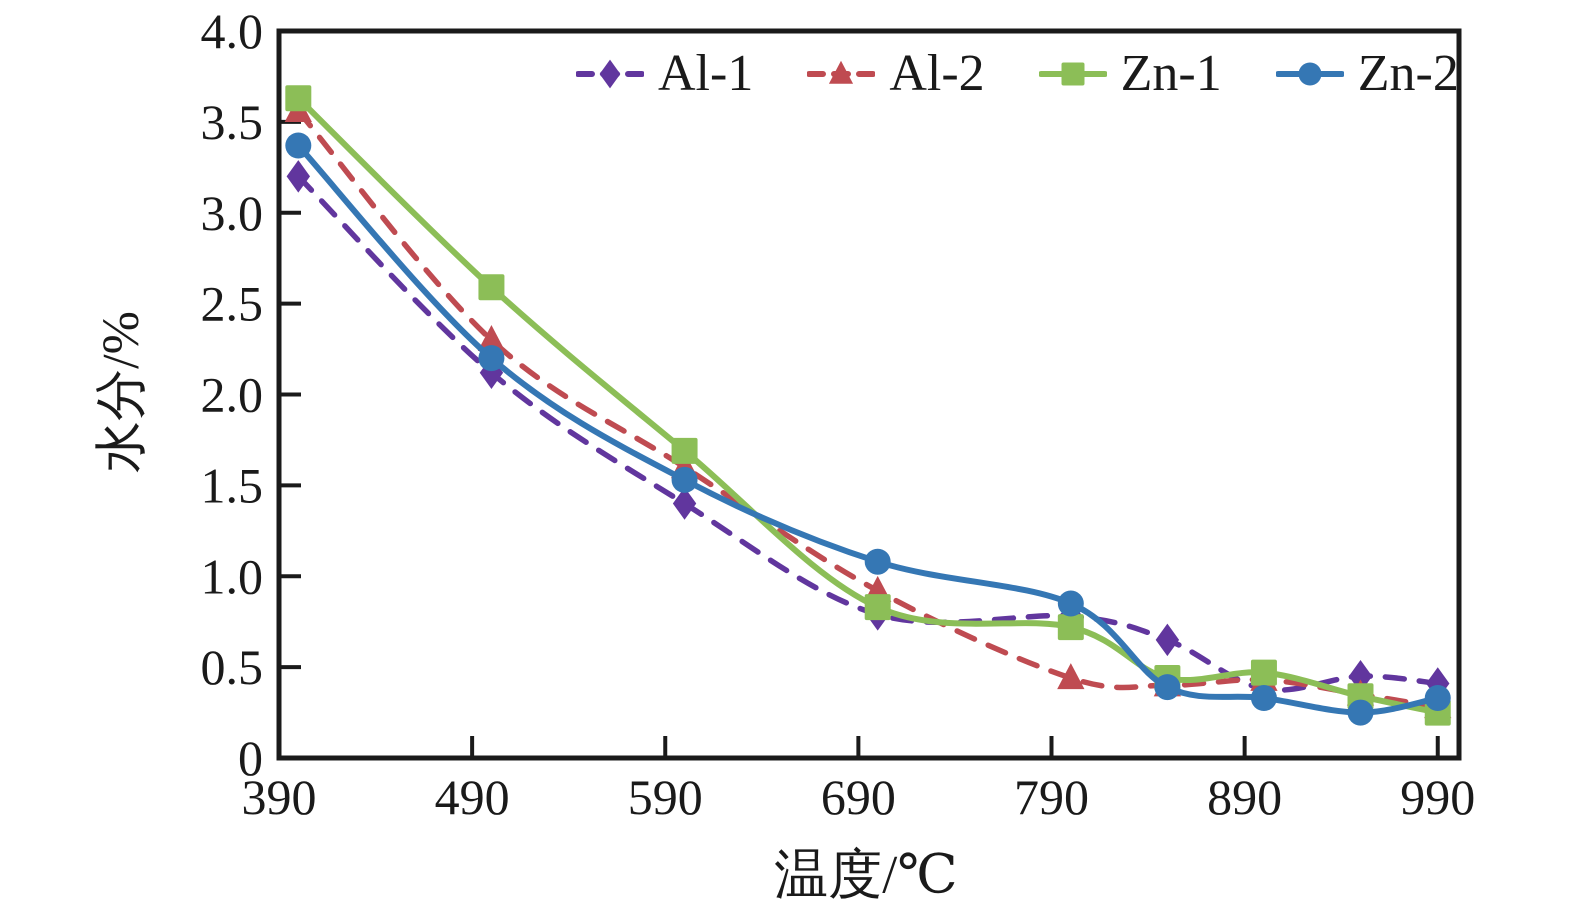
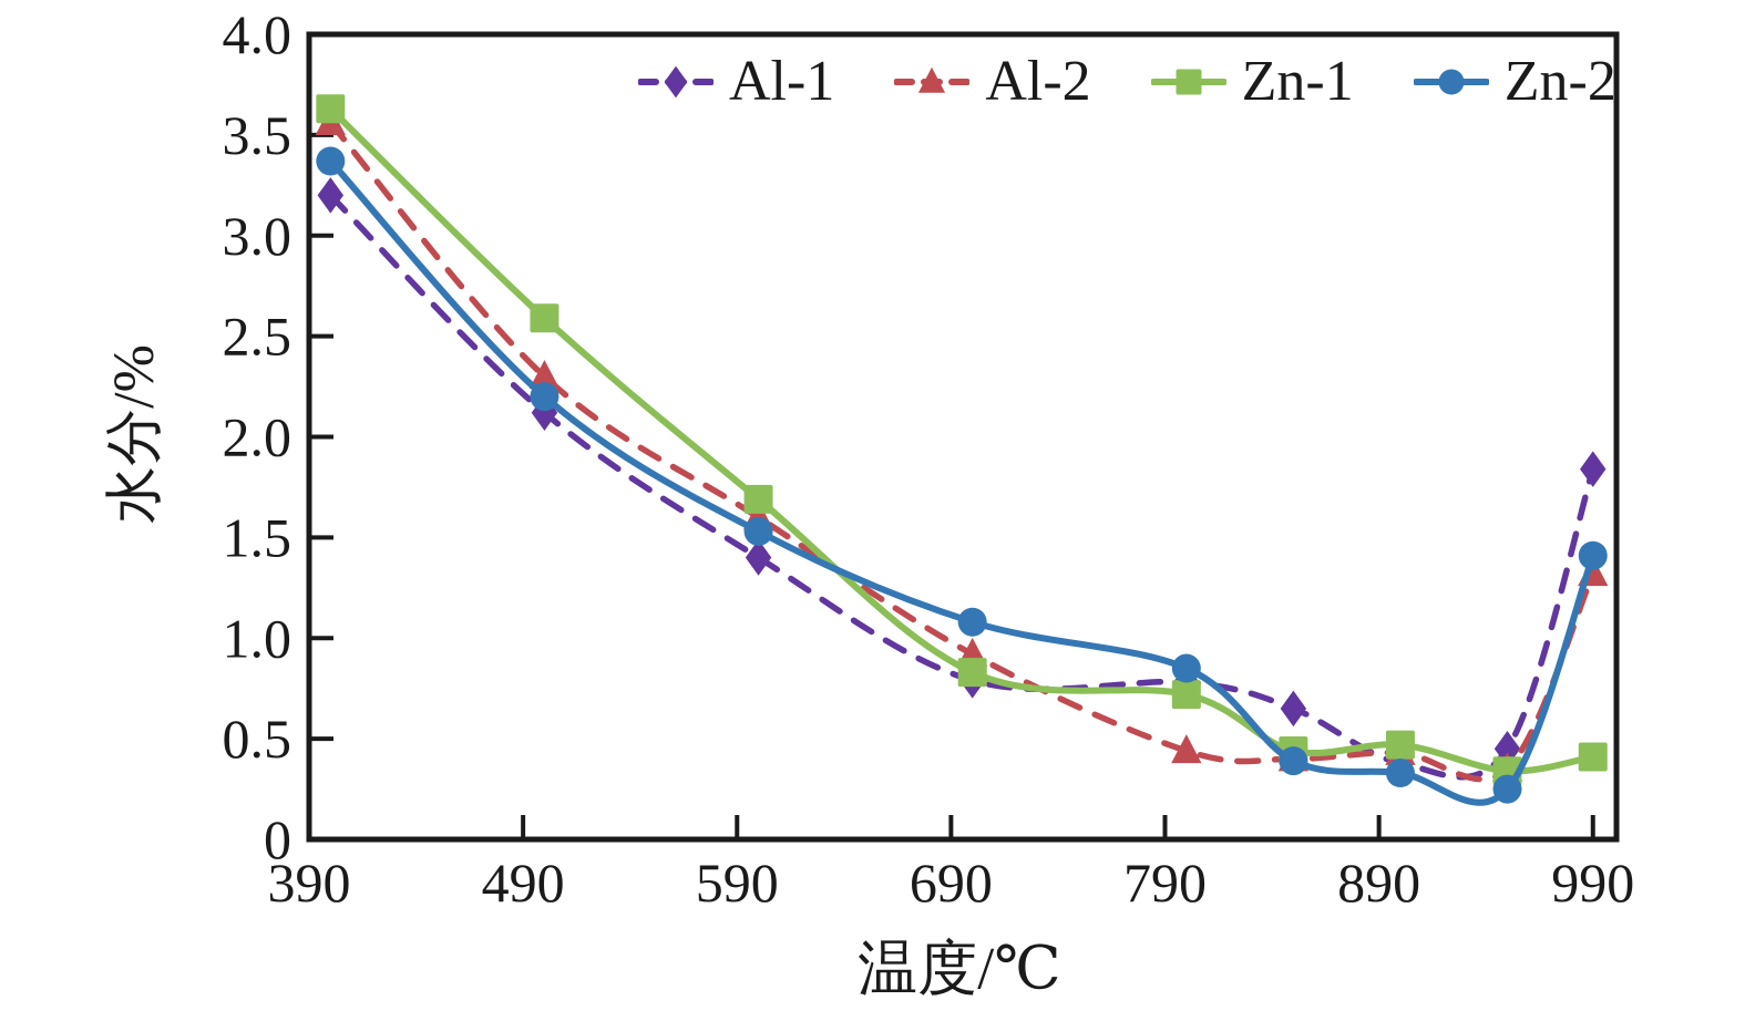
Al-1/990: 0.41 -> 1.84
Al-2/990: 0.28 -> 1.32
Zn-1/990: 0.25 -> 0.41
Zn-2/990: 0.33 -> 1.41
